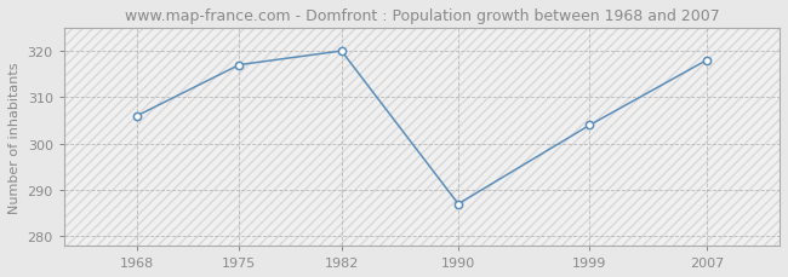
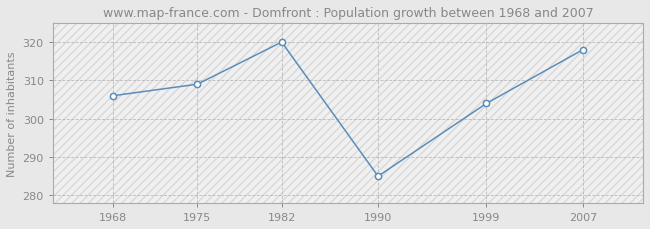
1975: 317 -> 309
1990: 287 -> 285
